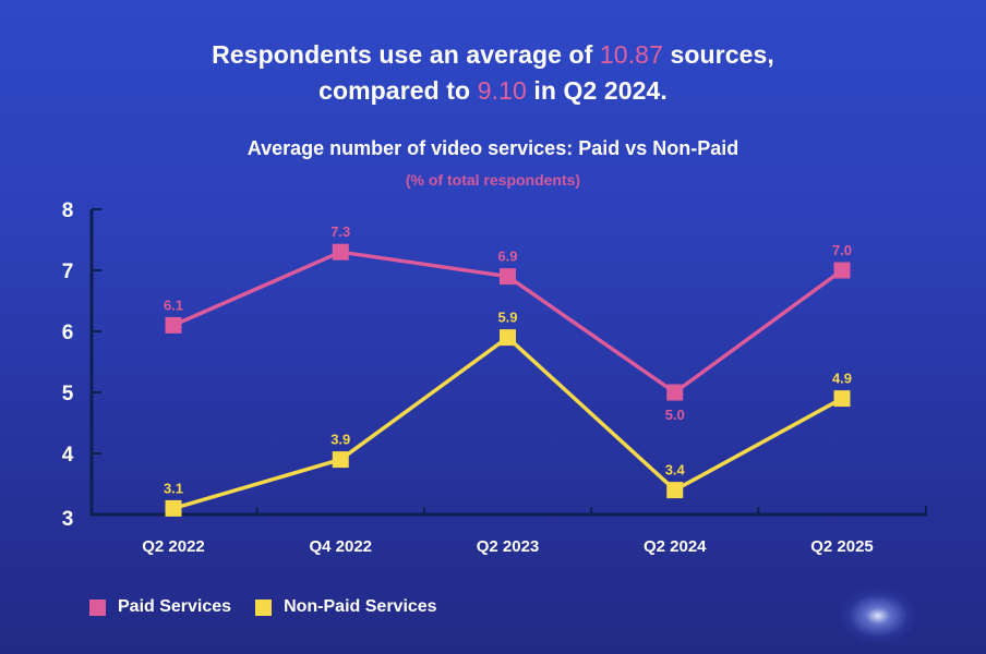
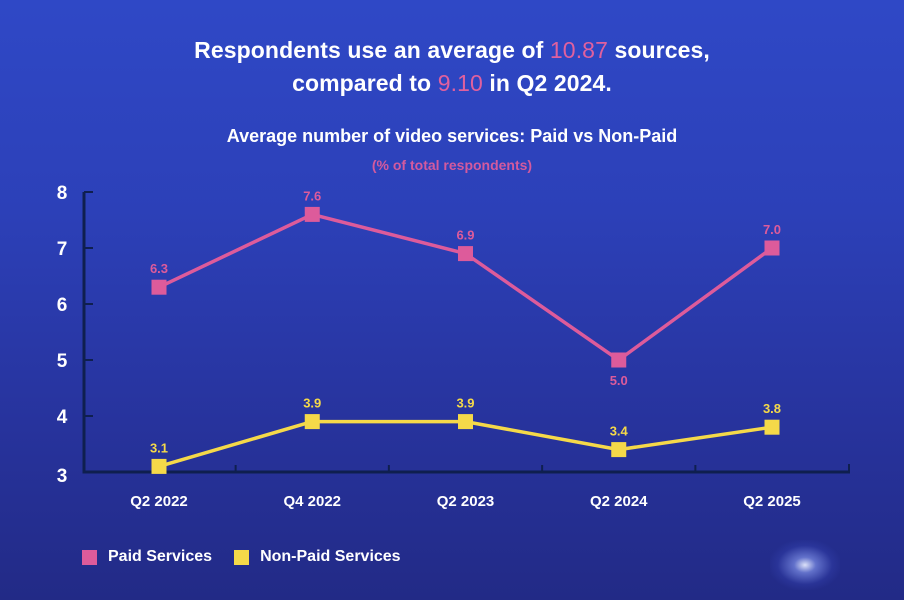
Paid Services/Q2 2022: 6.1 -> 6.3
Paid Services/Q4 2022: 7.3 -> 7.6
Non-Paid Services/Q2 2023: 5.9 -> 3.9
Non-Paid Services/Q2 2025: 4.9 -> 3.8
